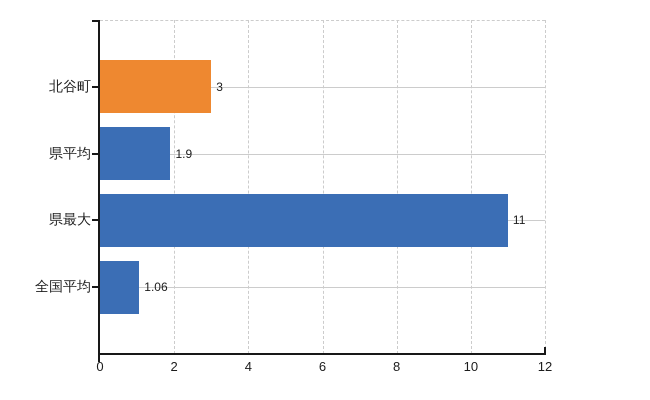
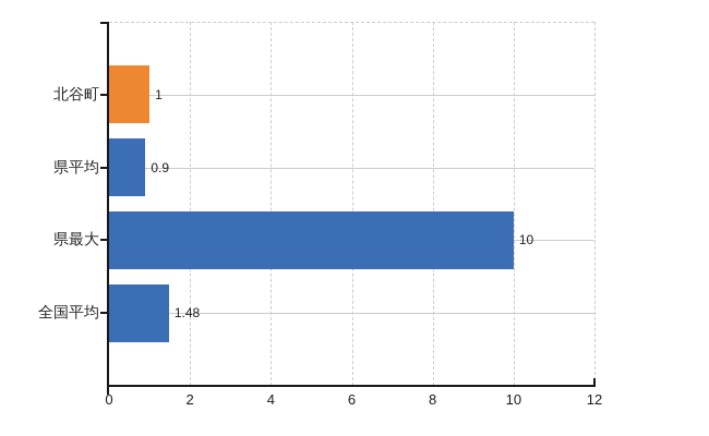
北谷町: 3 -> 1
県平均: 1.9 -> 0.9
県最大: 11 -> 10
全国平均: 1.06 -> 1.48
